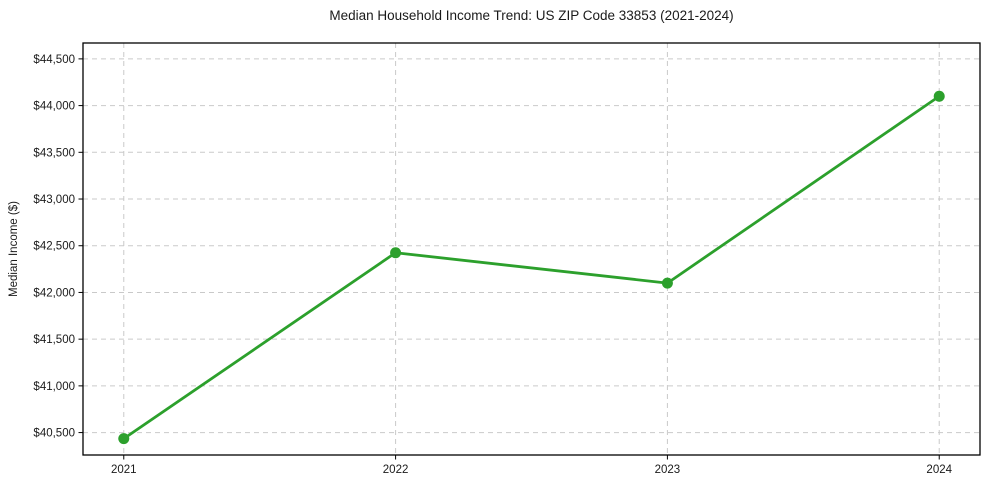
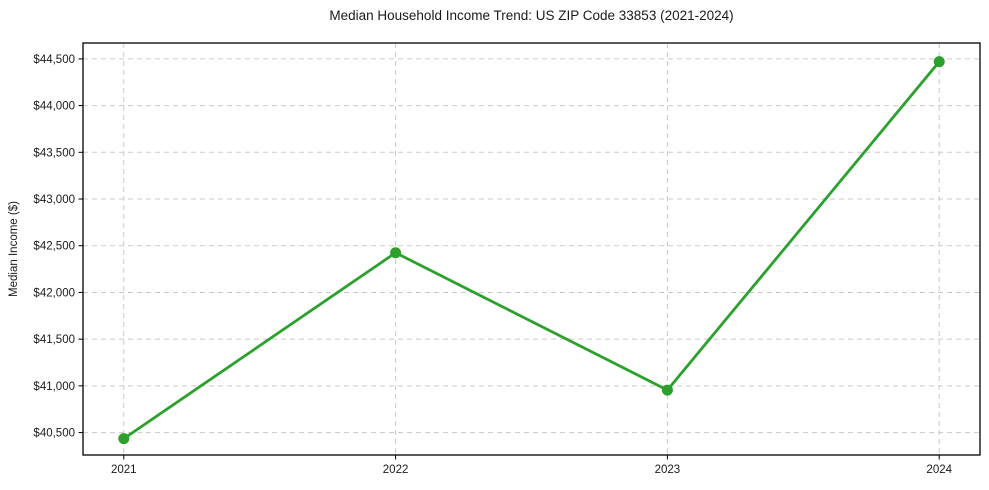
2023: $42100 -> $41000
2024: $44100 -> $44500
